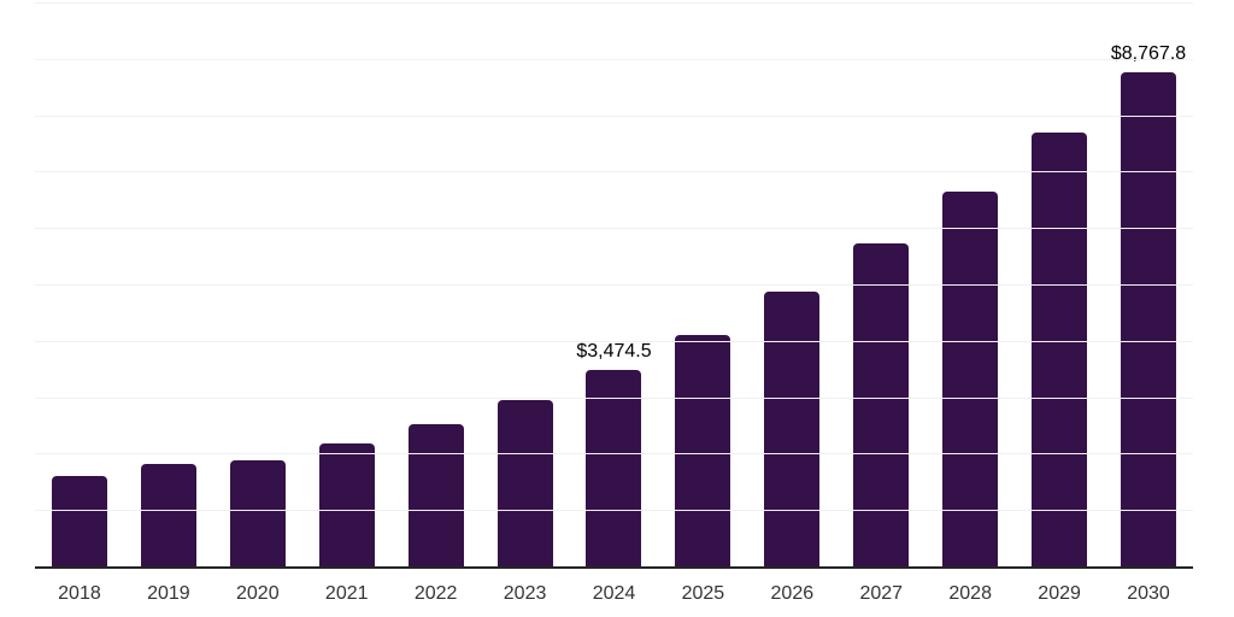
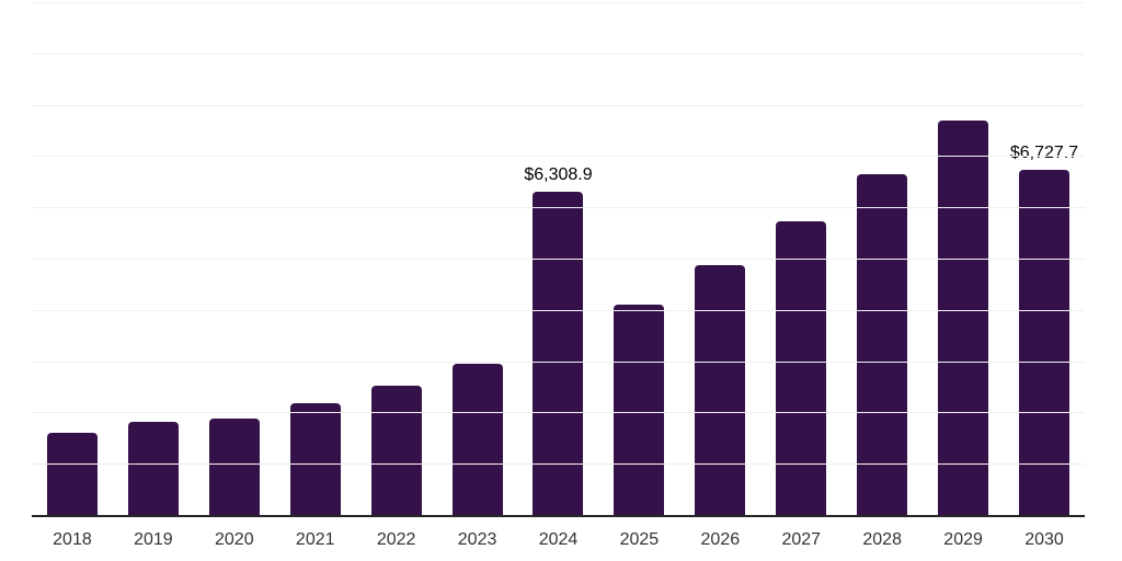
2024: $3,474.5 -> $6,308.9
2030: $8,767.8 -> $6,727.7
